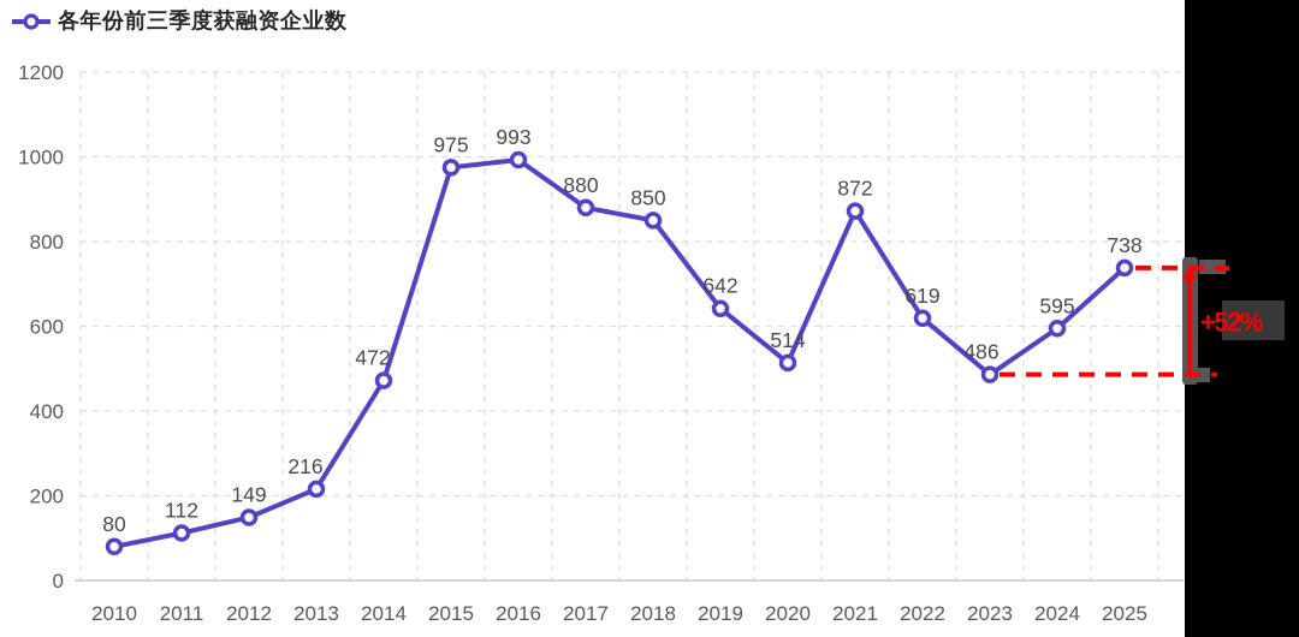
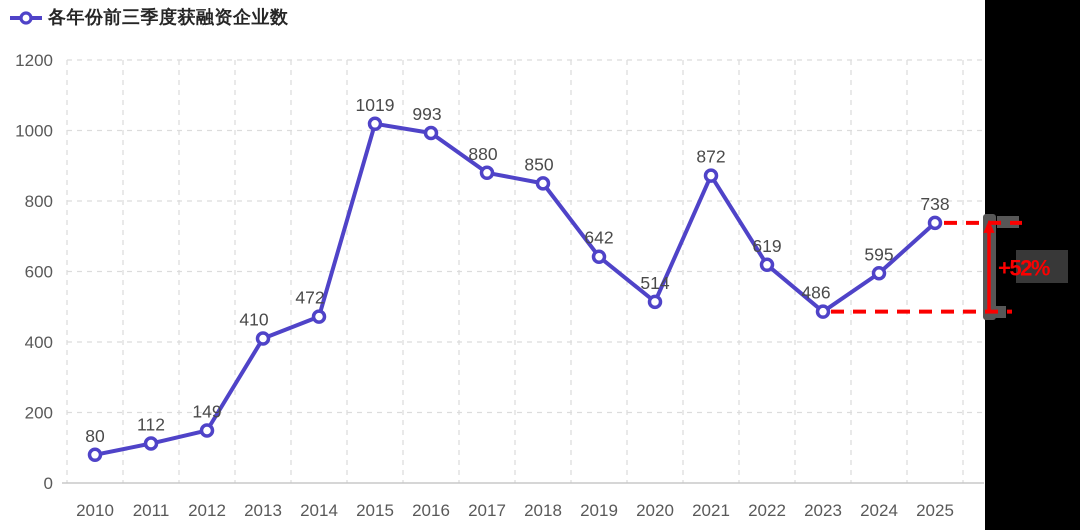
2013: 216 -> 410
2015: 975 -> 1019
